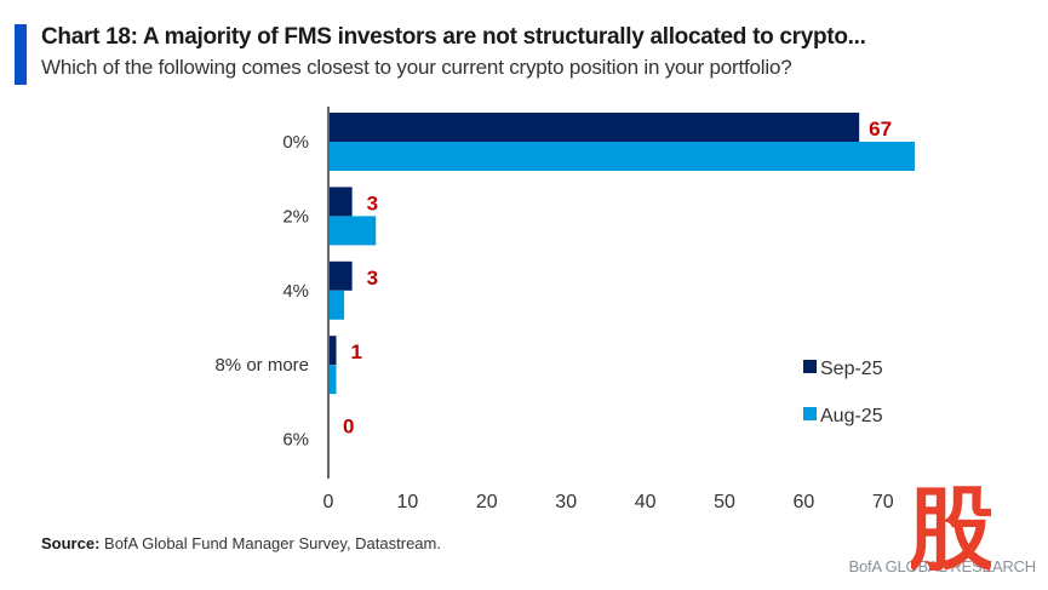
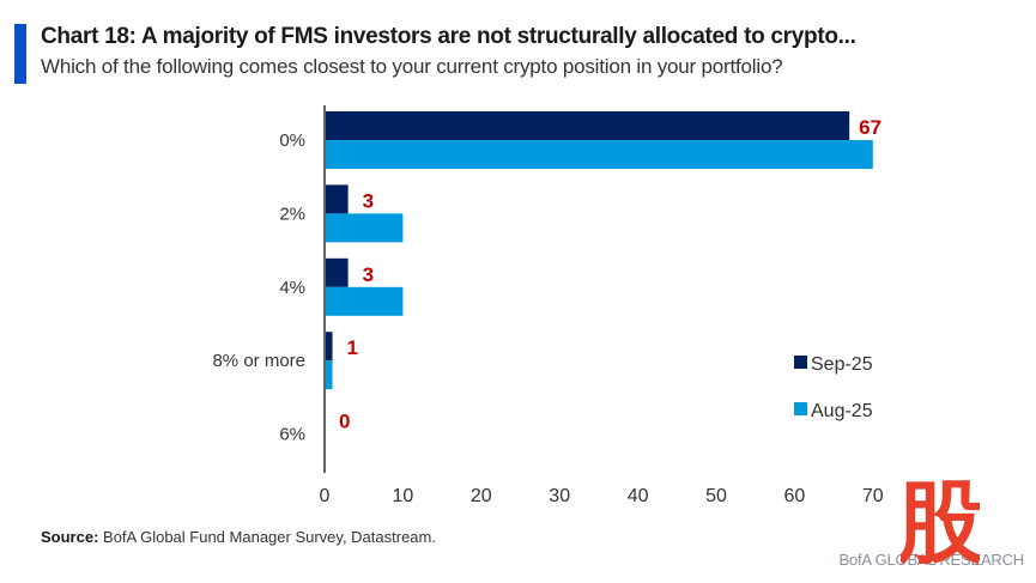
Aug-25/0%: 74 -> 70
Aug-25/2%: 6 -> 10
Aug-25/4%: 2 -> 10
